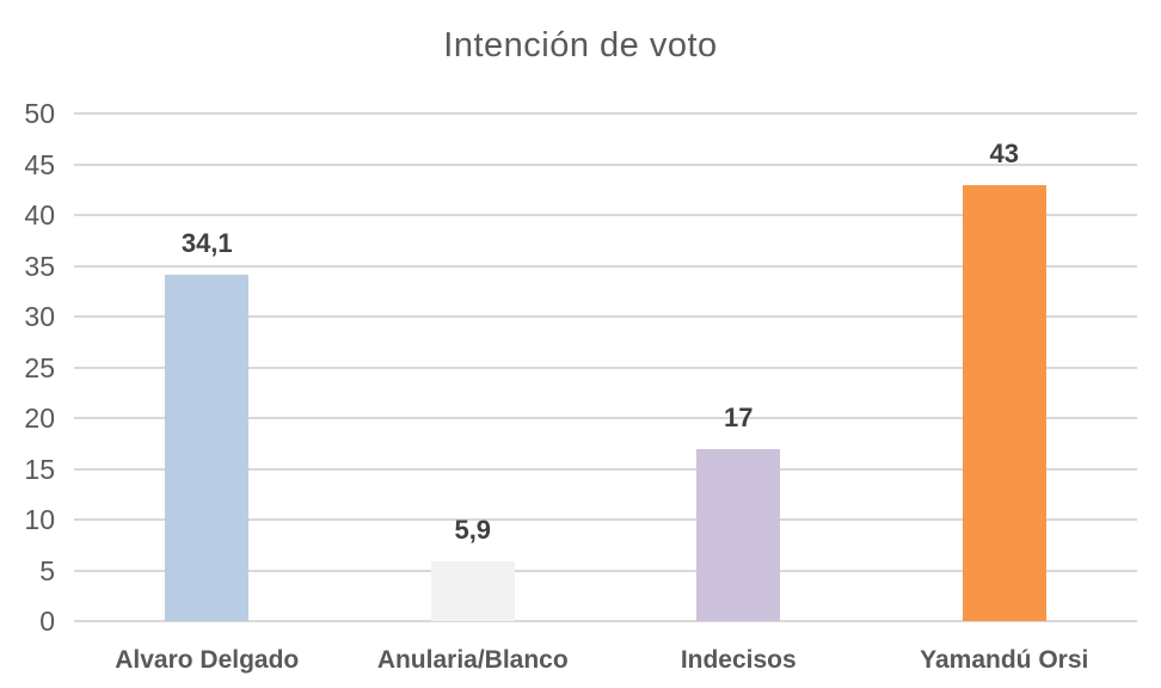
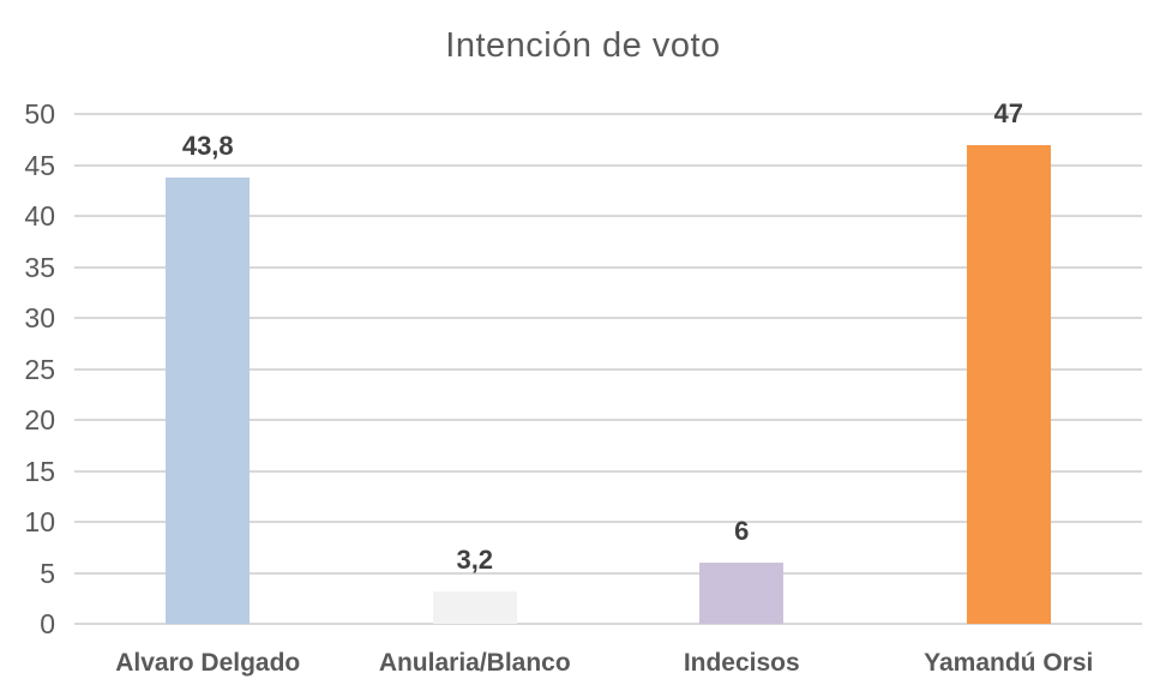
Alvaro Delgado: 34,1 -> 43,8
Anularia/Blanco: 5,9 -> 3,2
Indecisos: 17 -> 6
Yamandú Orsi: 43 -> 47
